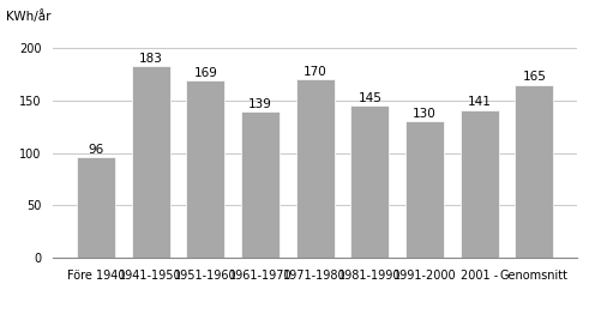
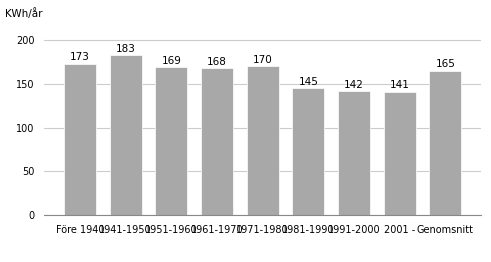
Före 1940: 96 -> 173
1961-1970: 139 -> 168
1991-2000: 130 -> 142
